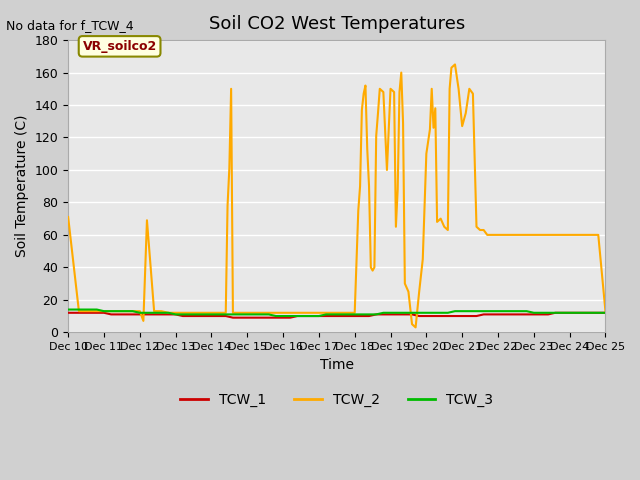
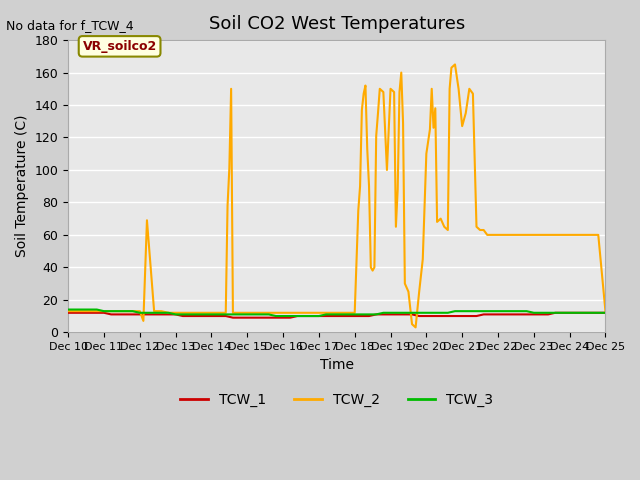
TCW_2/Dec 10: 71 -> 13
